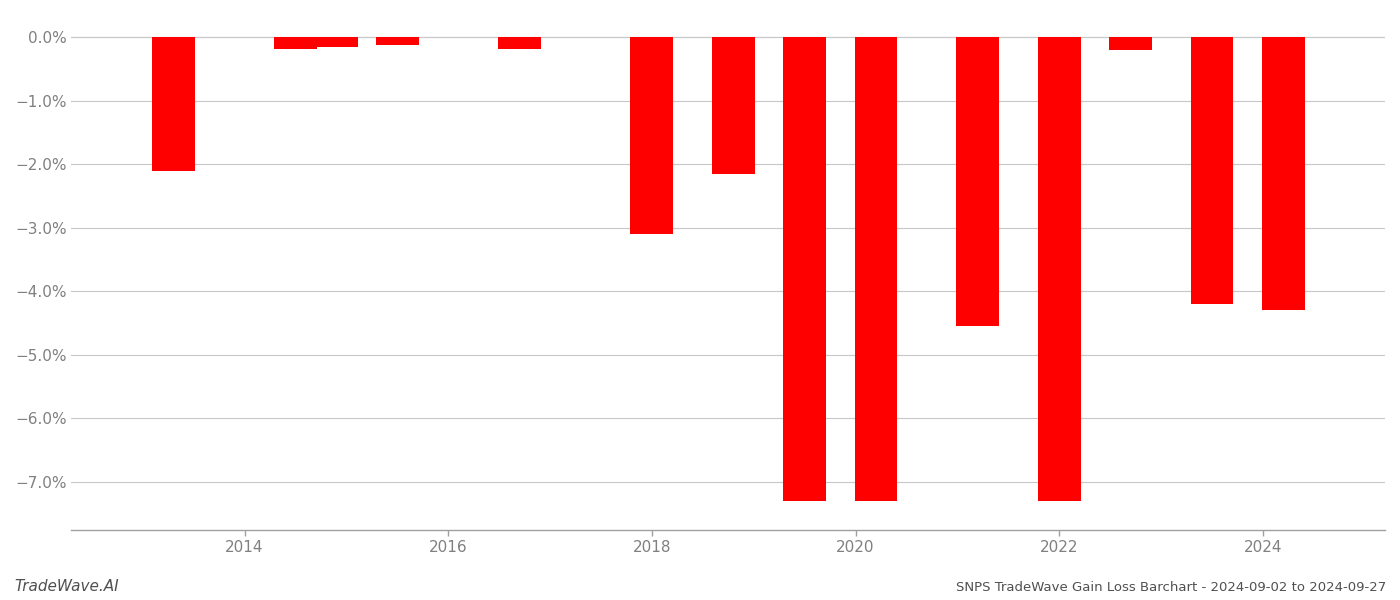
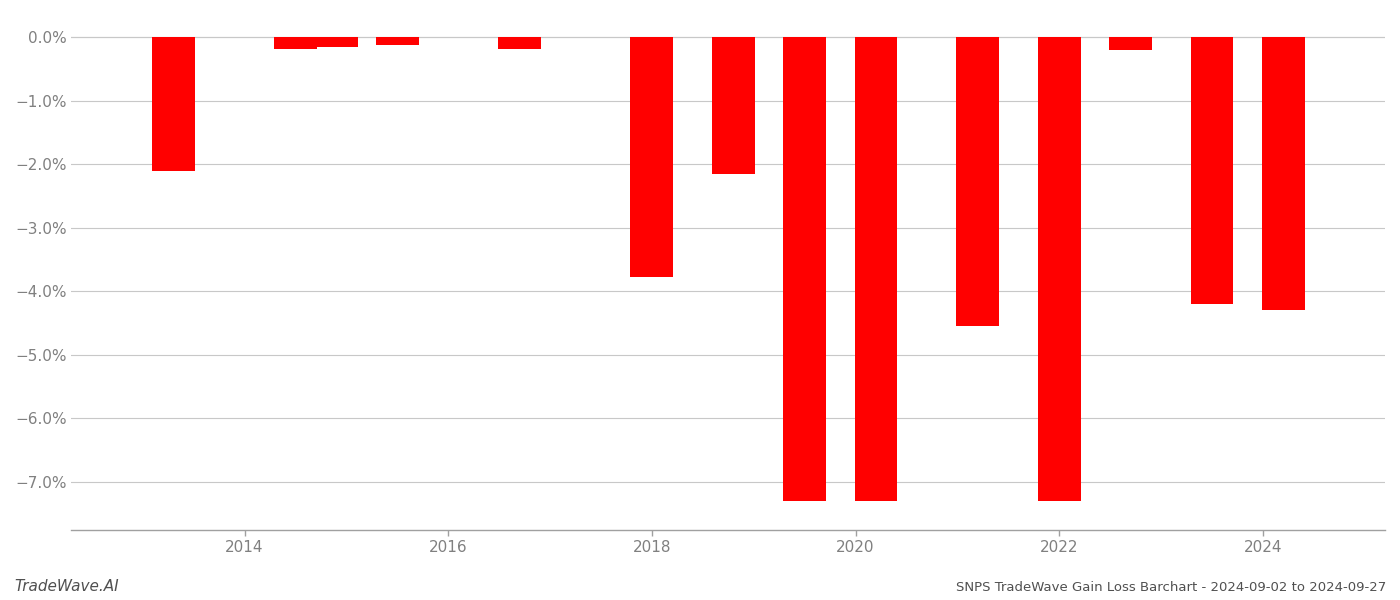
2018: -3.10% -> -3.78%
